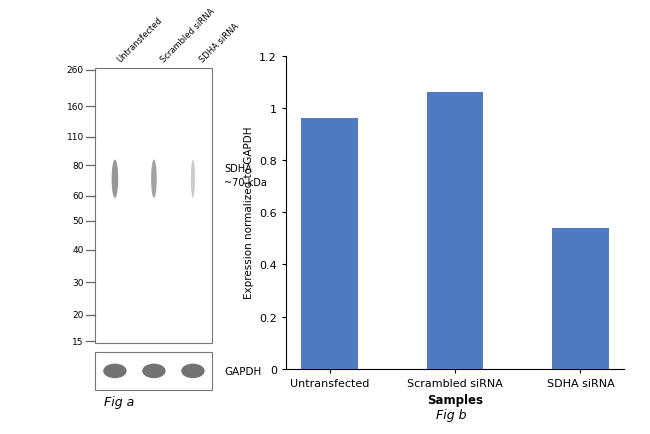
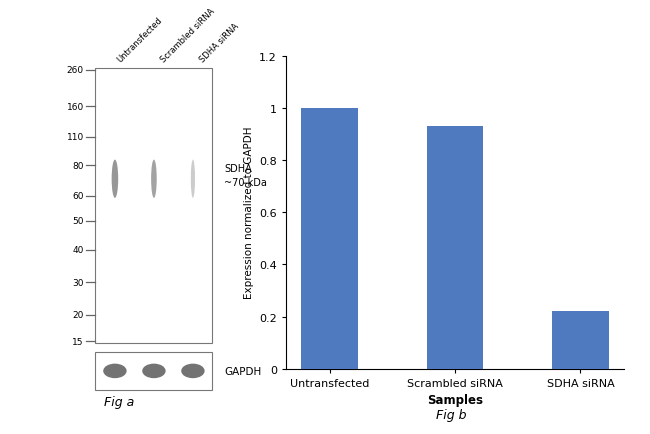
Untransfected: 0.96 -> 1.00
Scrambled siRNA: 1.06 -> 0.93
SDHA siRNA: 0.54 -> 0.22
